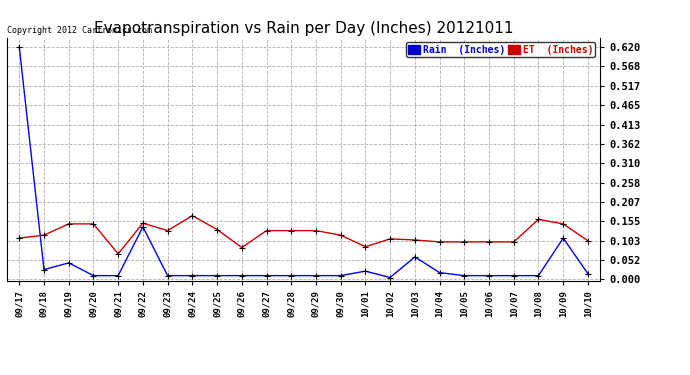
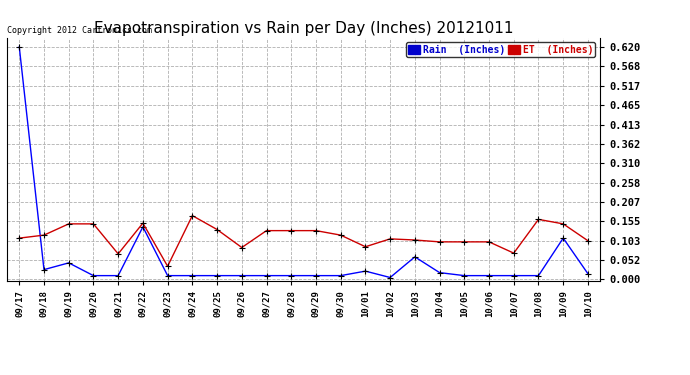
ET (Inches)/09/23: 0.130 -> 0.035
ET (Inches)/10/07: 0.100 -> 0.070
